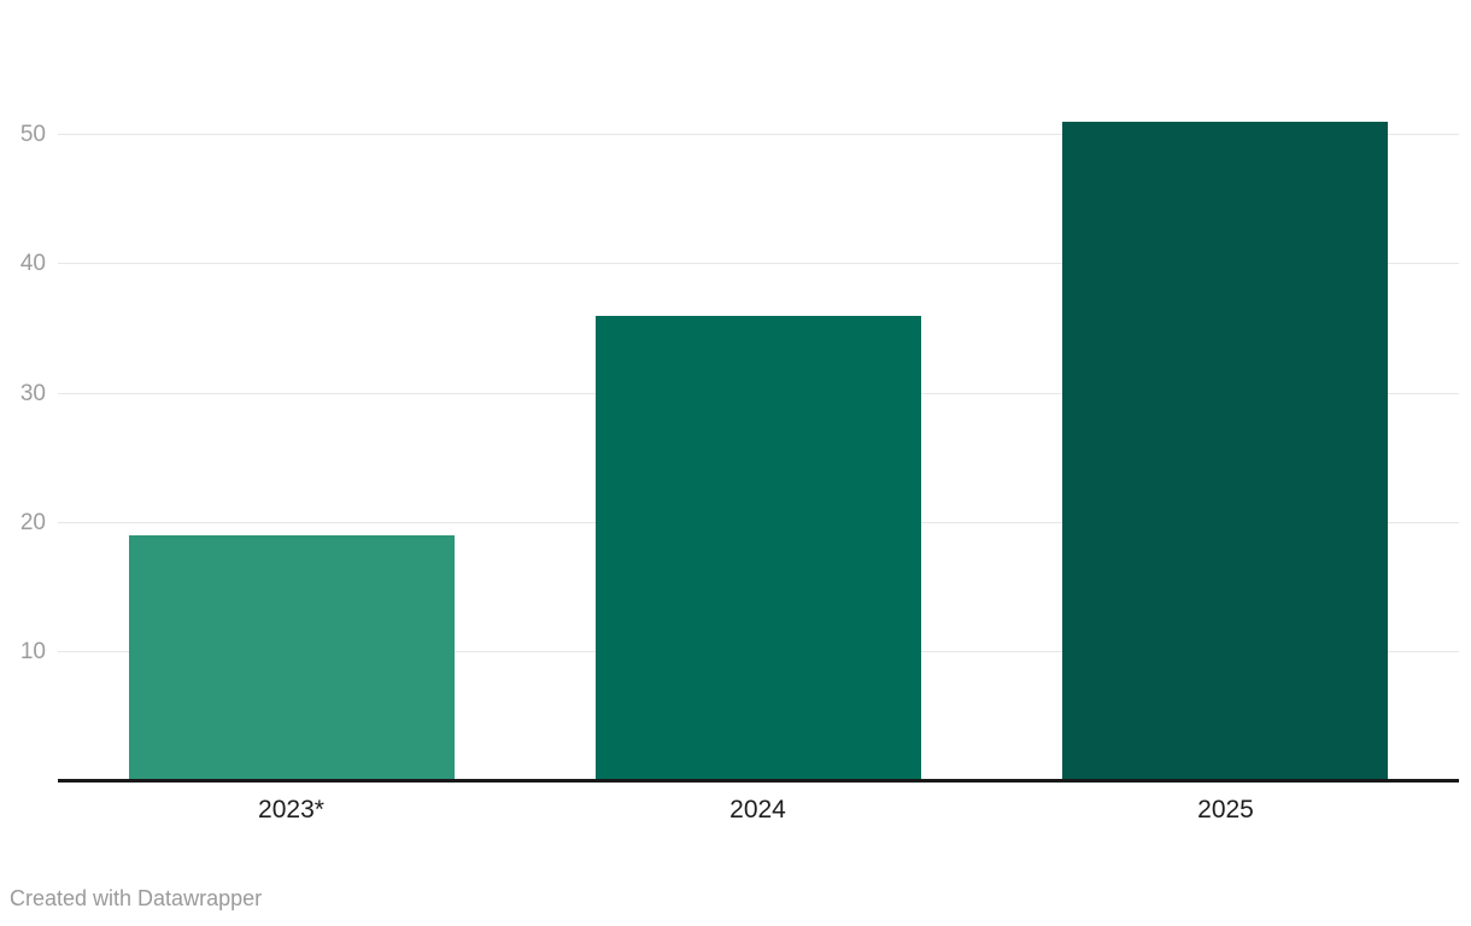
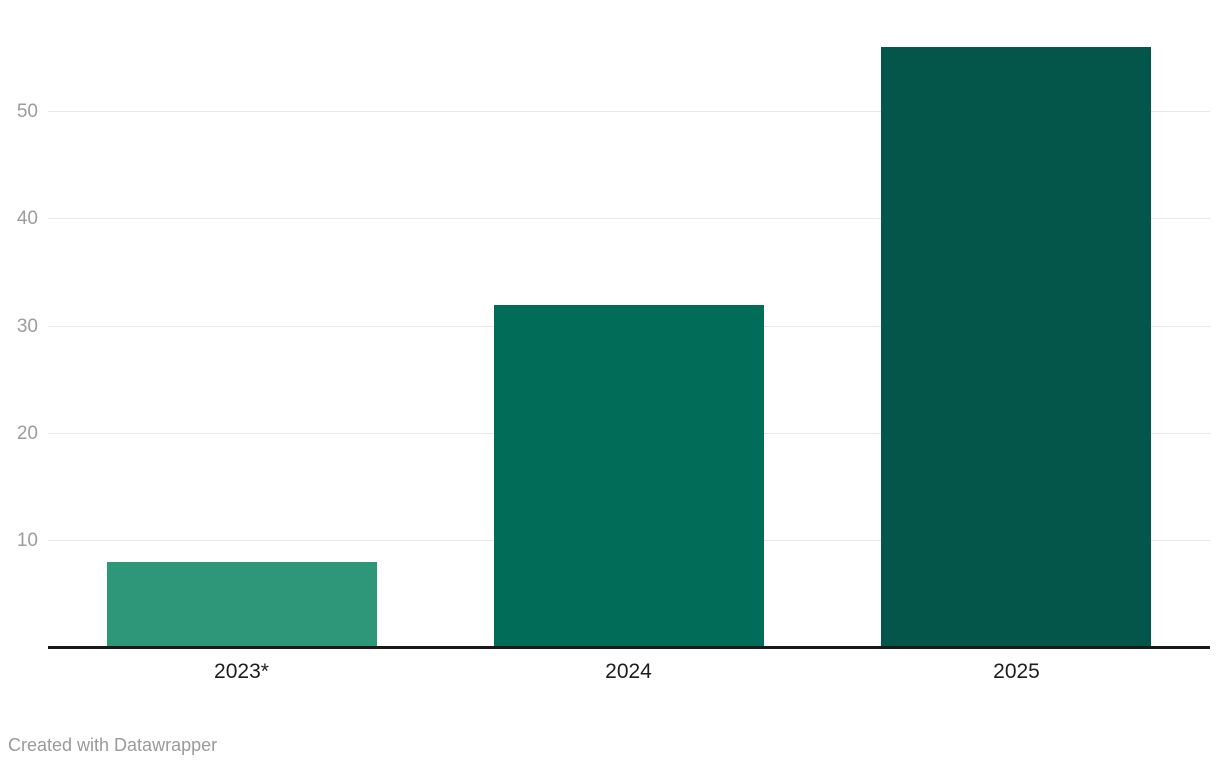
2023*: 19 -> 8
2024: 36 -> 32
2025: 51 -> 56
